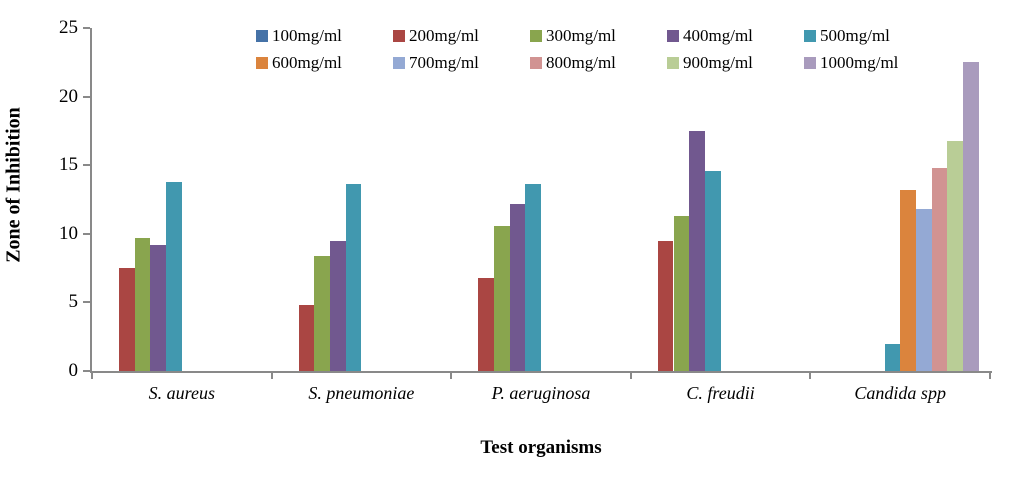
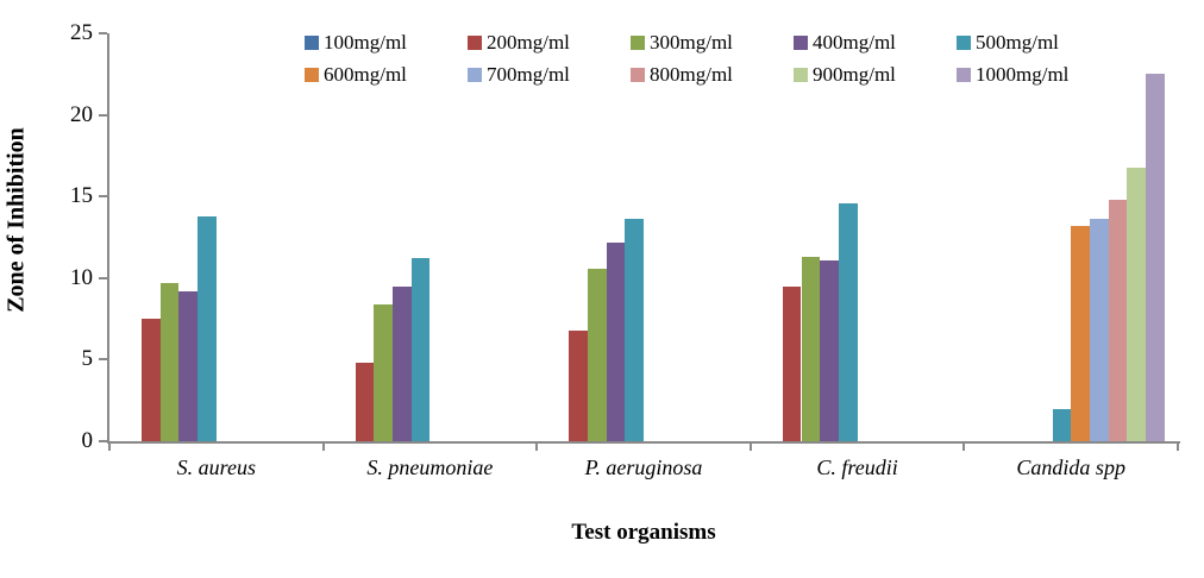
500mg/ml/S. pneumoniae: 13.6 -> 11.2
400mg/ml/C. freudii: 17.5 -> 11.1
700mg/ml/Candida spp: 11.8 -> 13.6
